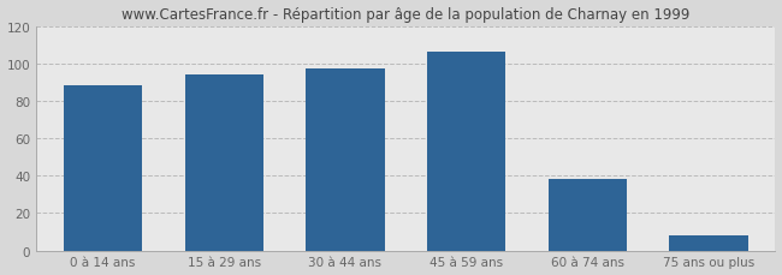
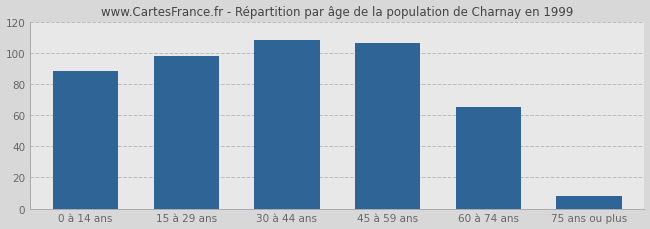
15 à 29 ans: 94 -> 98
30 à 44 ans: 97 -> 108
60 à 74 ans: 38 -> 65
